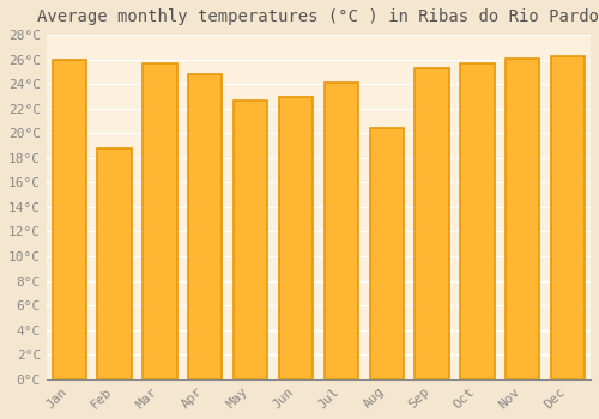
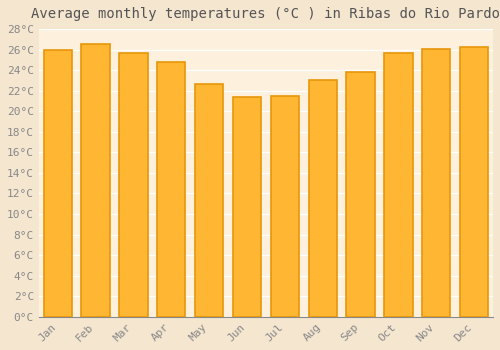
Feb: 18.8°C -> 26.5°C
Jun: 22.9°C -> 21.4°C
Jul: 24.1°C -> 21.5°C
Aug: 20.4°C -> 23.0°C
Sep: 25.3°C -> 23.8°C
